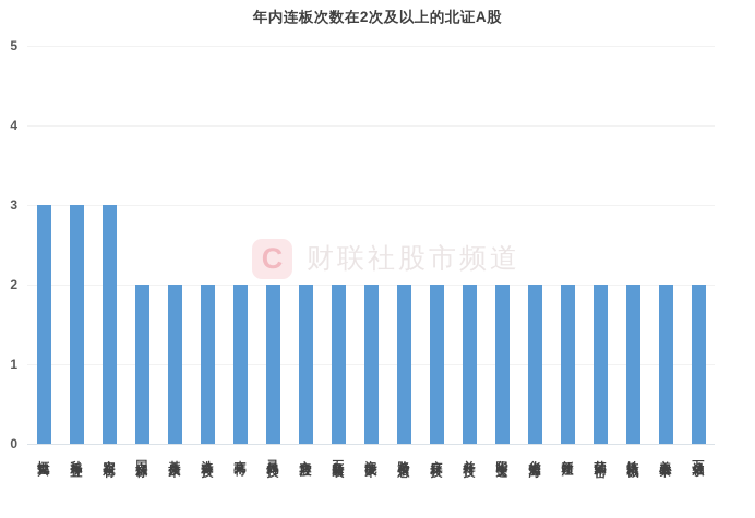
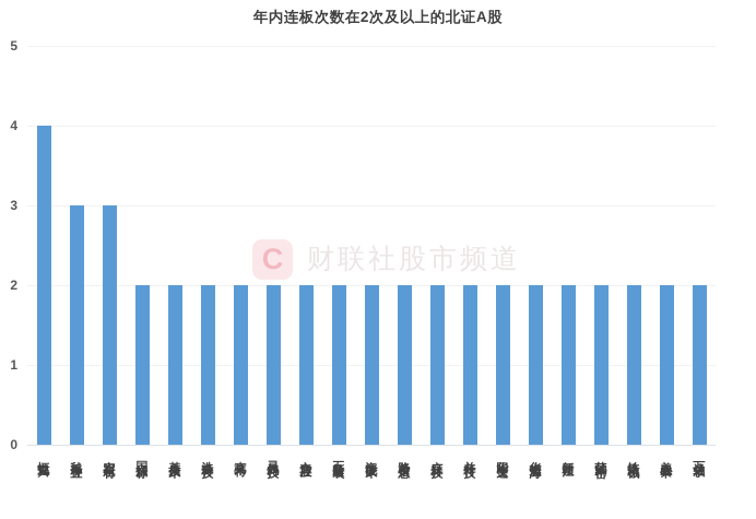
恒立钻具: 3 -> 4
